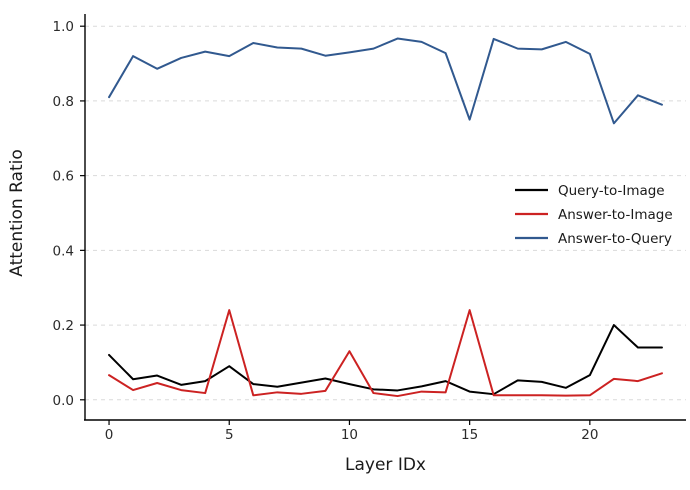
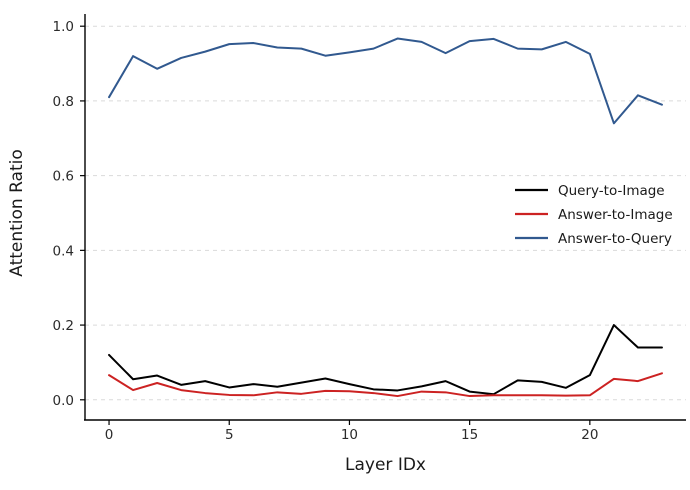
Query-to-Image/5: 0.09 -> 0.03
Answer-to-Image/5: 0.24 -> 0.01
Answer-to-Query/5: 0.92 -> 0.95
Answer-to-Image/10: 0.13 -> 0.02
Answer-to-Image/15: 0.24 -> 0.01
Answer-to-Query/15: 0.75 -> 0.96
